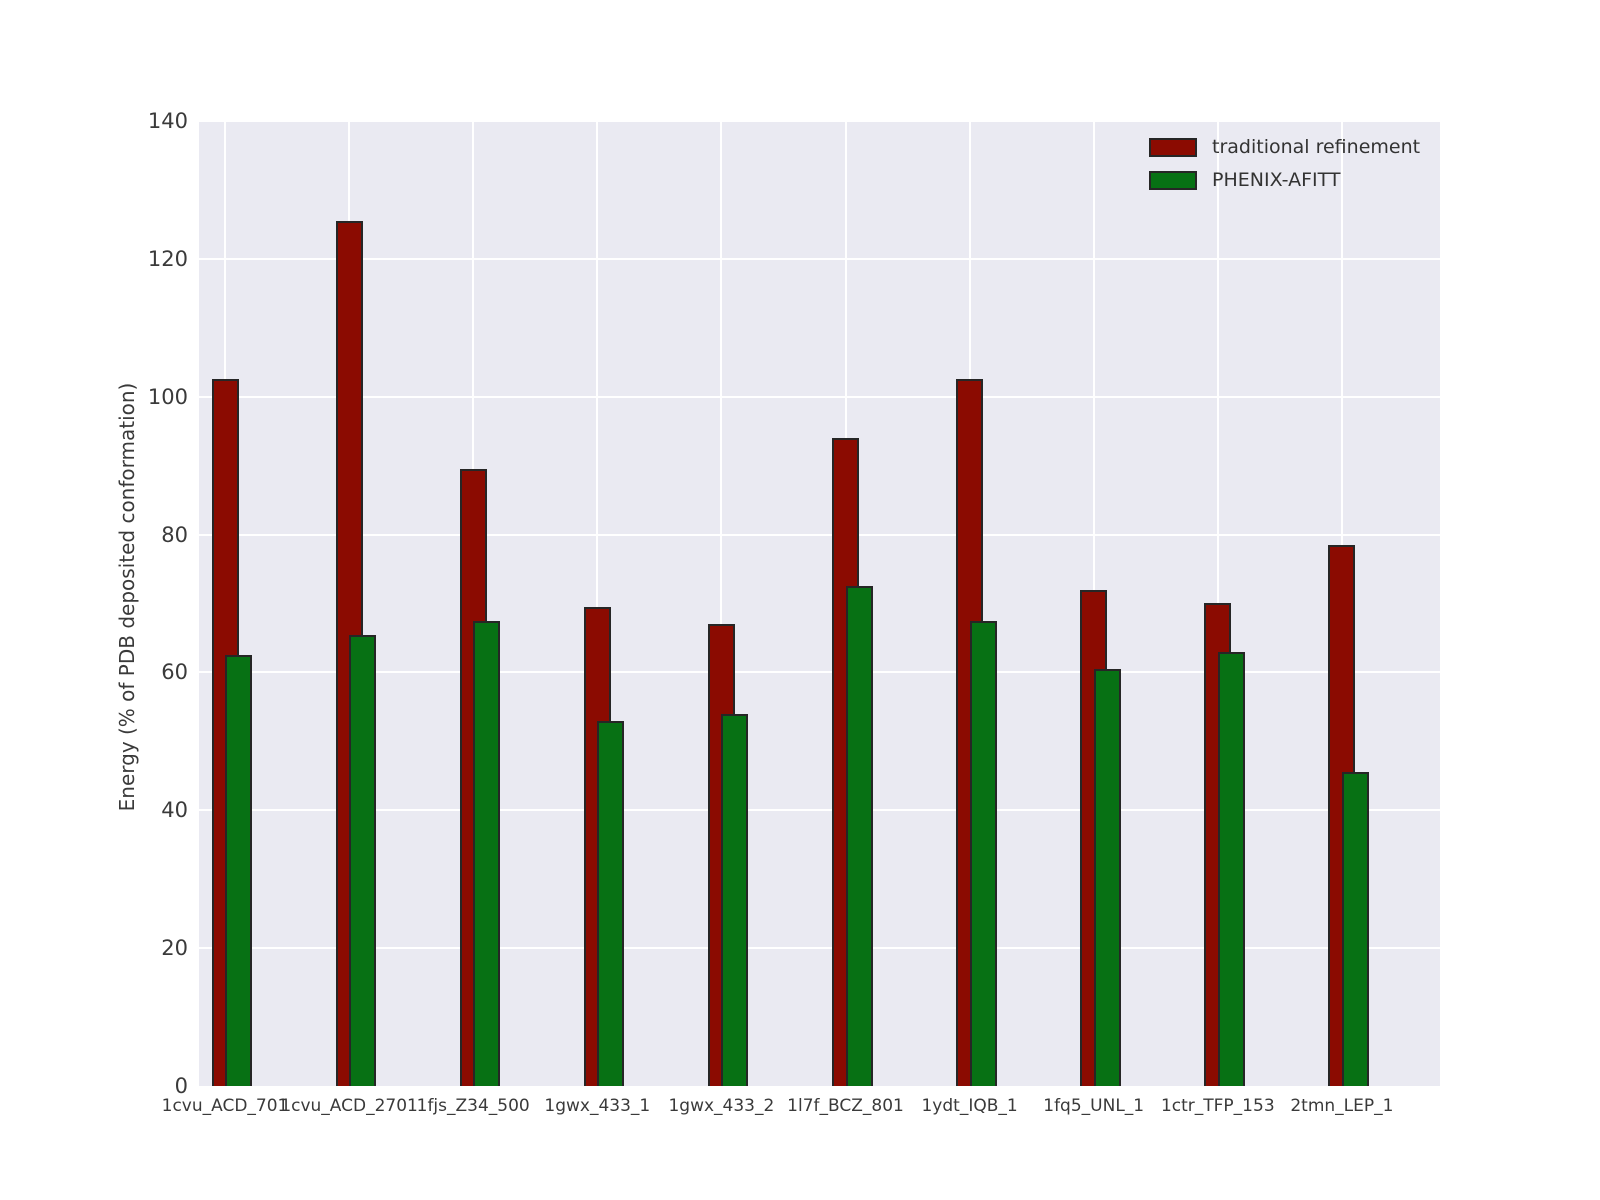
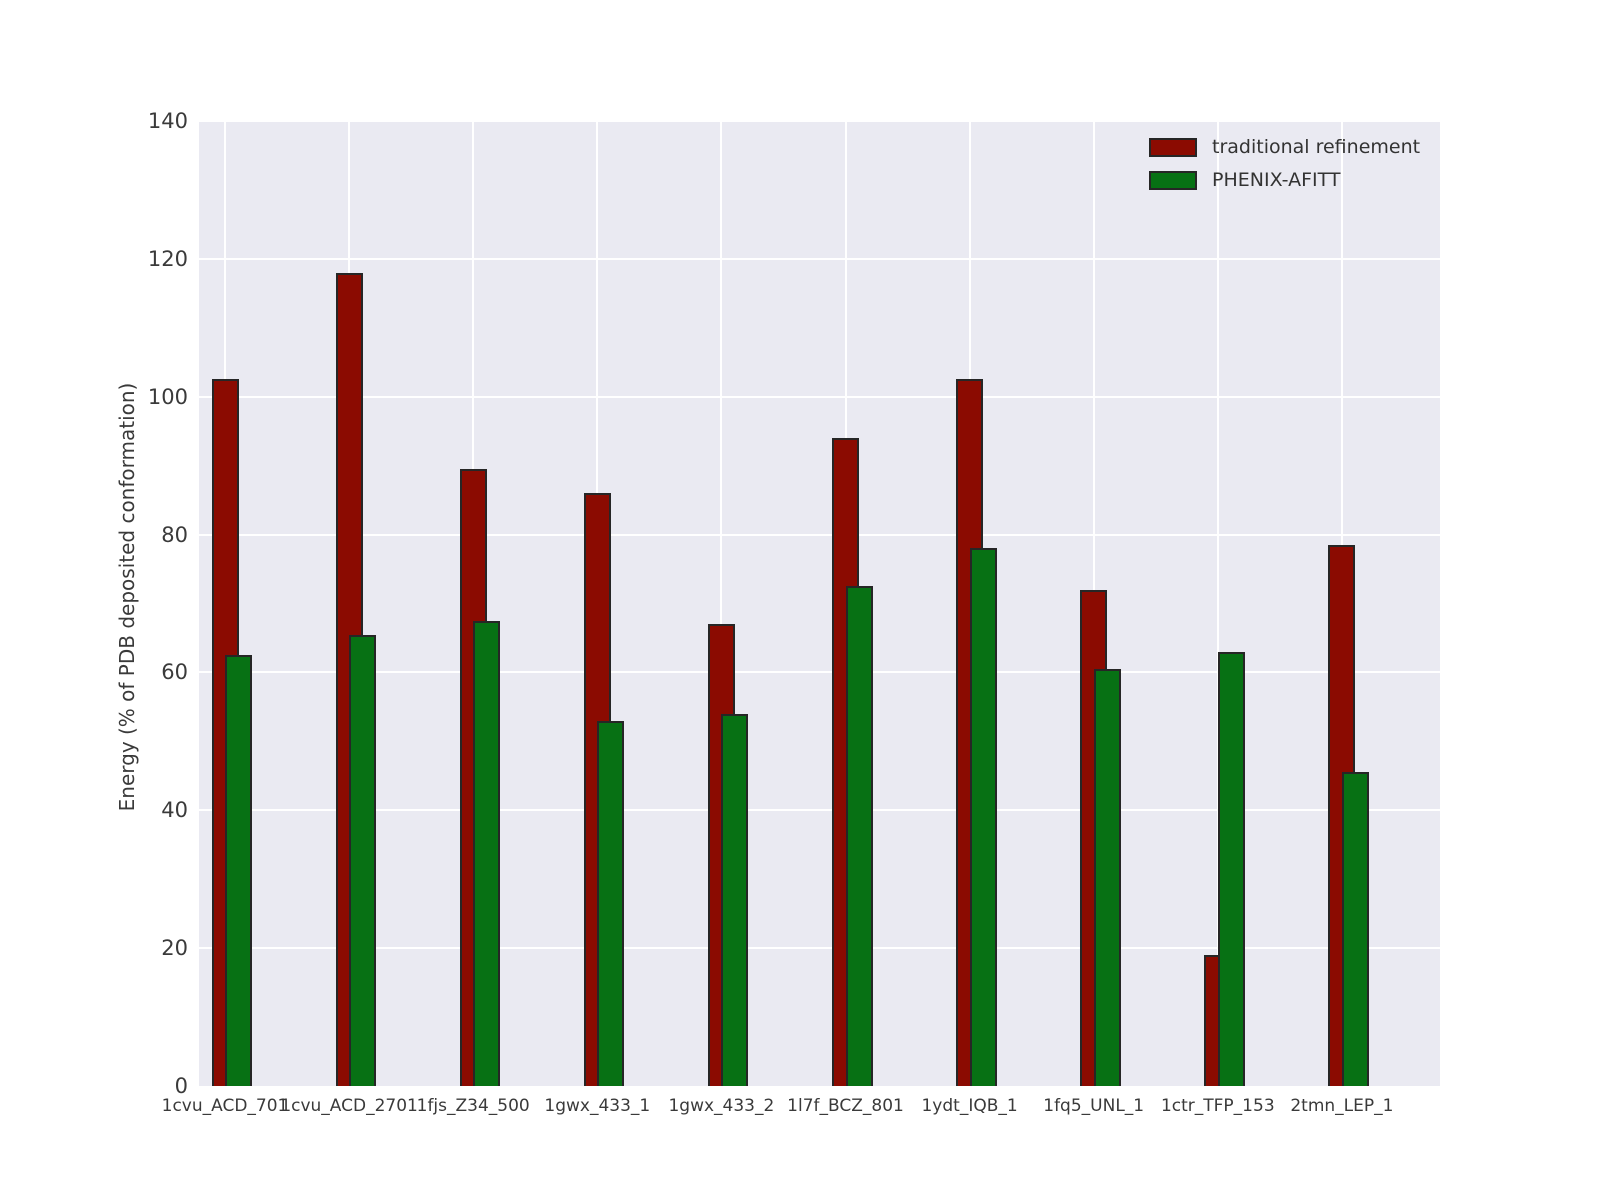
traditional refinement/1cvu_ACD_2701: 126 -> 118
traditional refinement/1gwx_433_1: 70 -> 86
PHENIX-AFITT/1ydt_IQB_1: 68 -> 78
traditional refinement/1ctr_TFP_153: 70 -> 19
